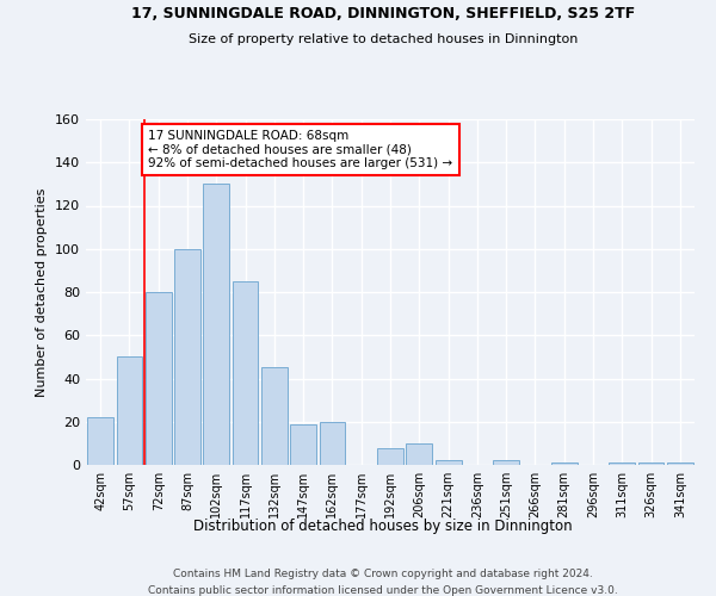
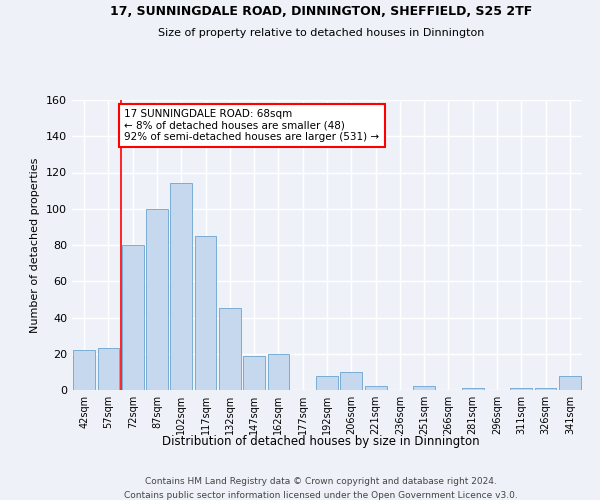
57sqm: 50 -> 23
102sqm: 130 -> 114
341sqm: 1 -> 8
